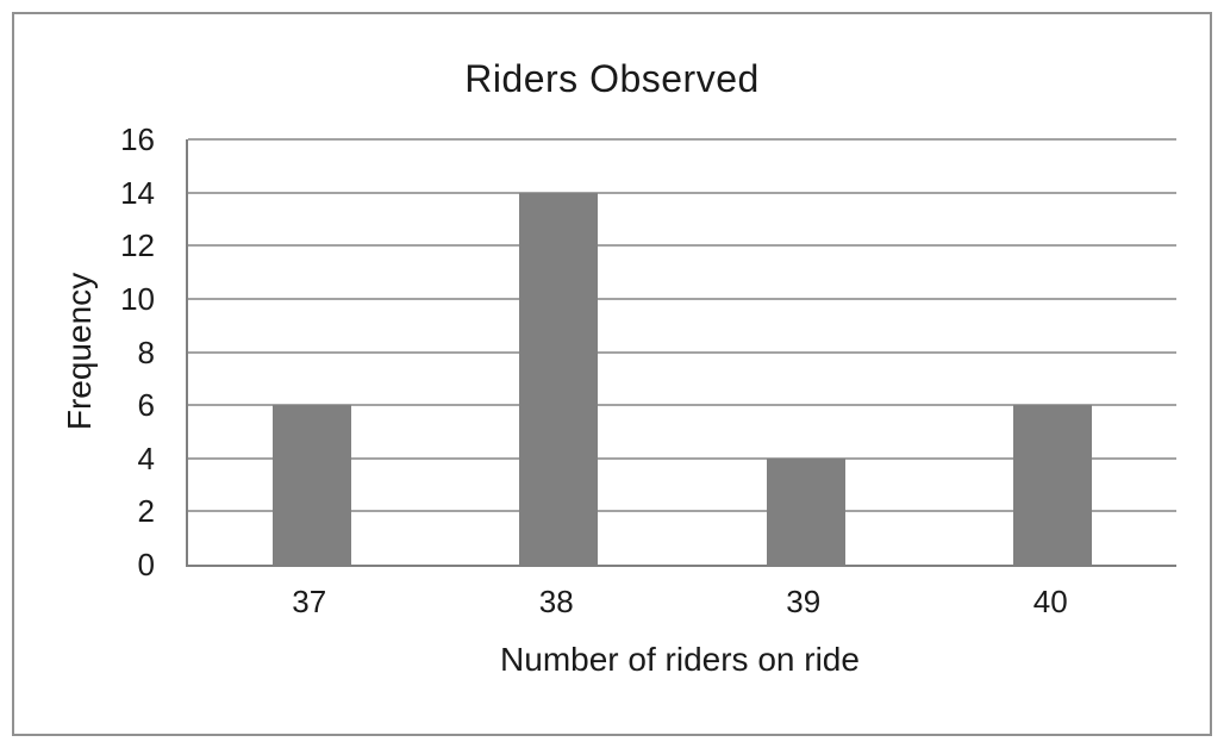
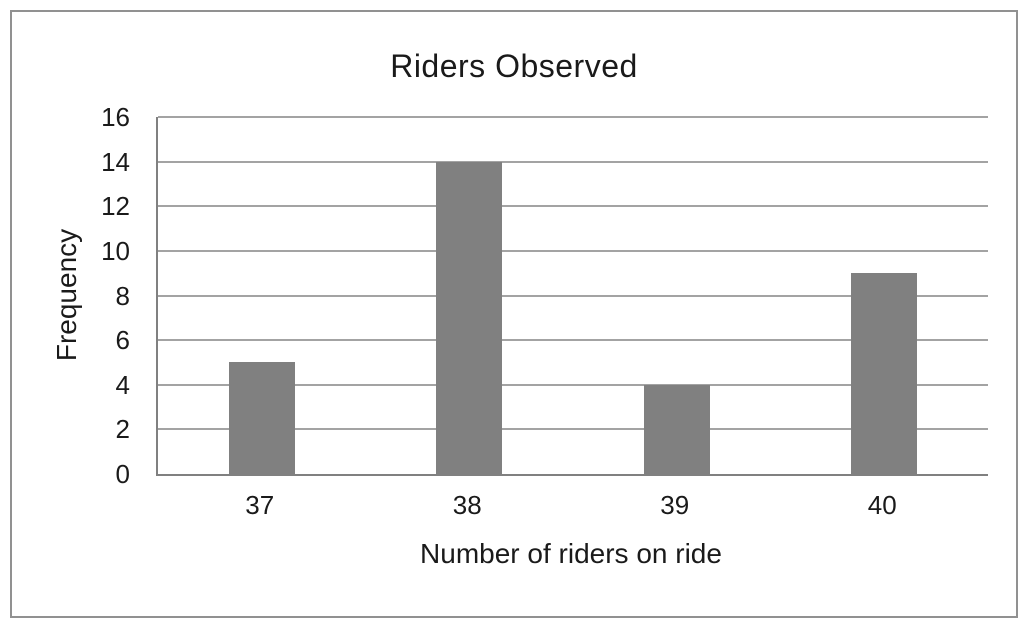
37: 6 -> 5
40: 6 -> 9
